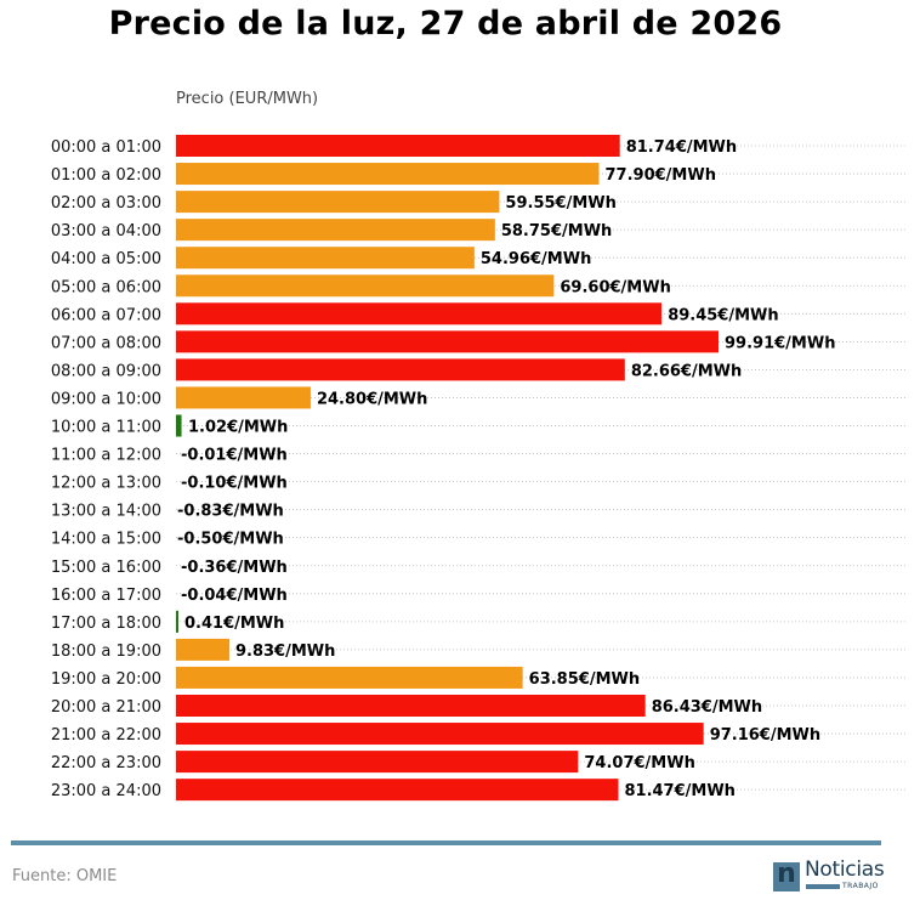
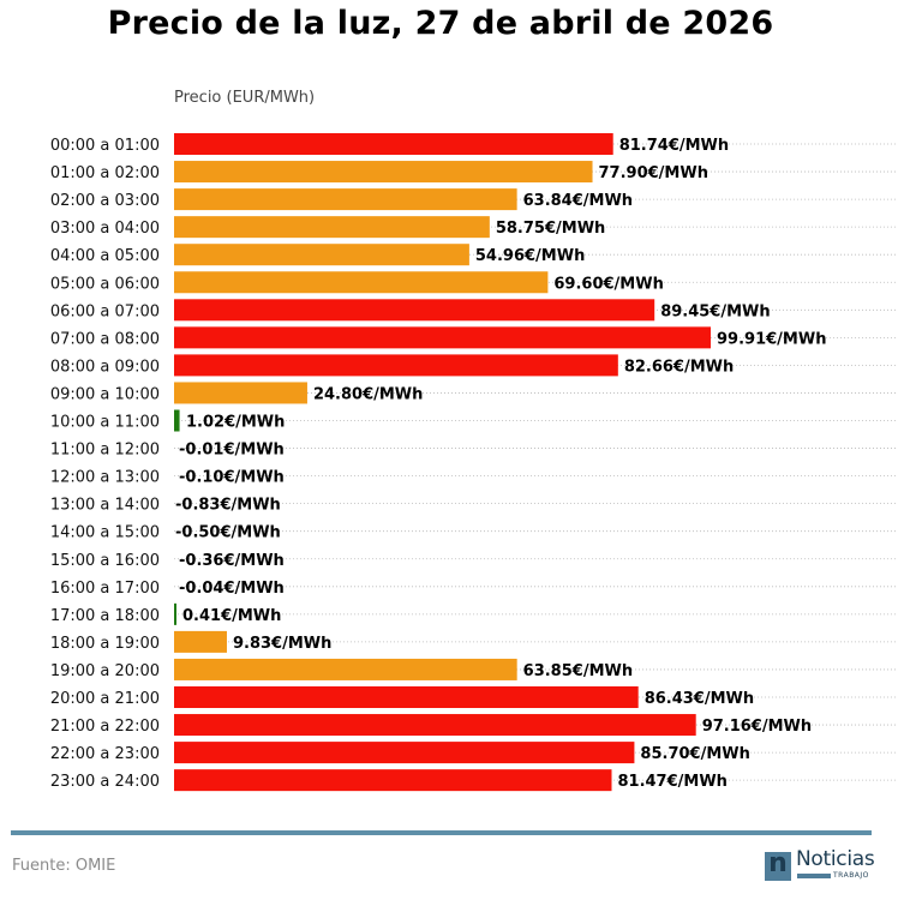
02:00 a 03:00: 59.55 -> 63.84
22:00 a 23:00: 74.07 -> 85.70
